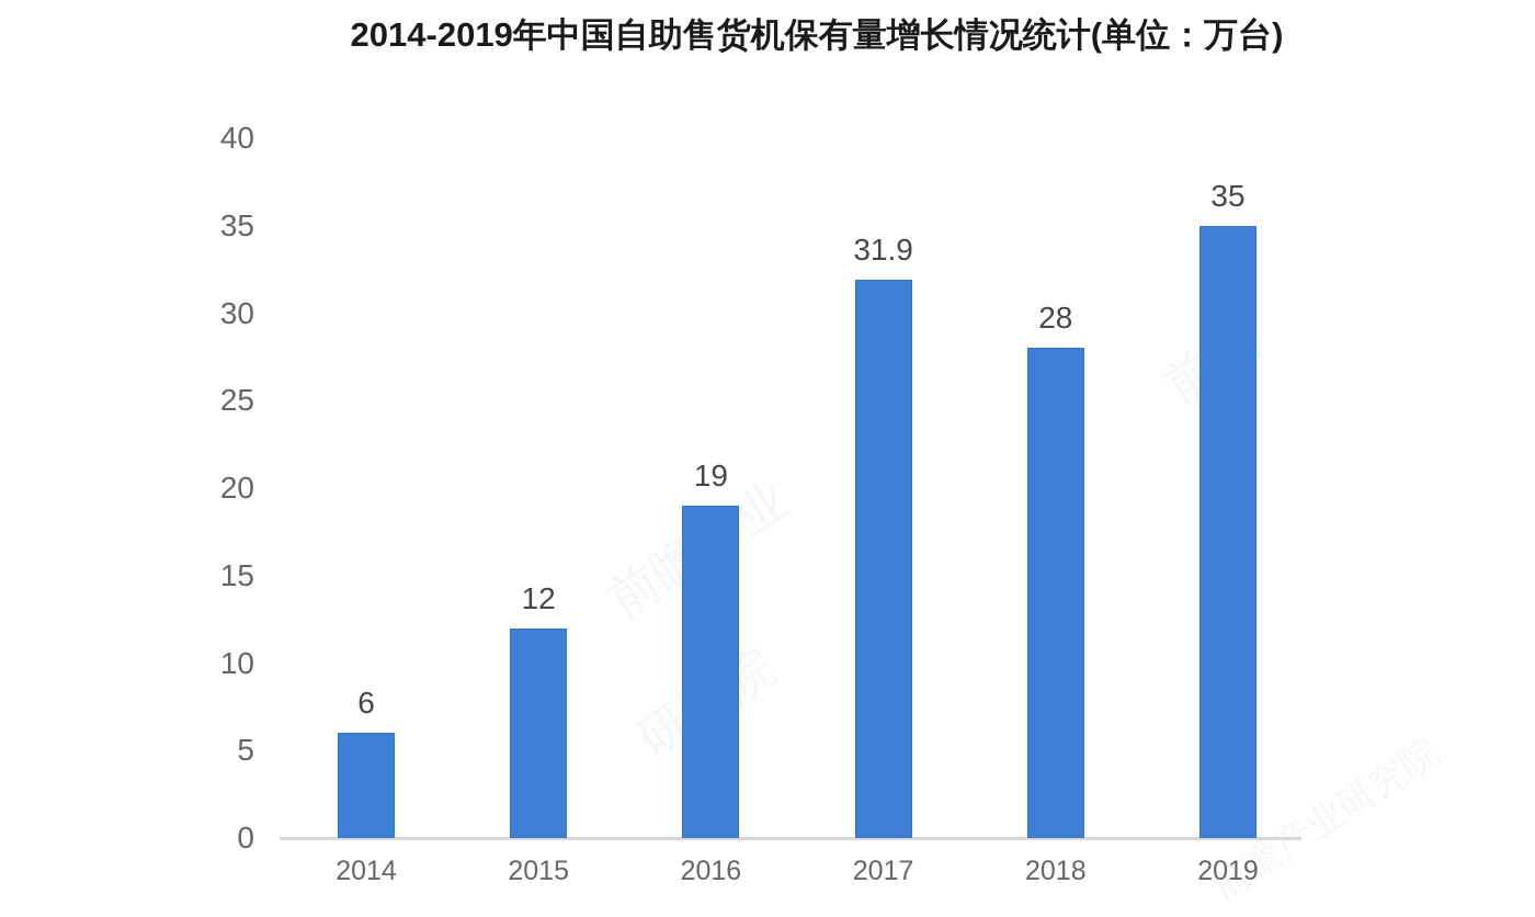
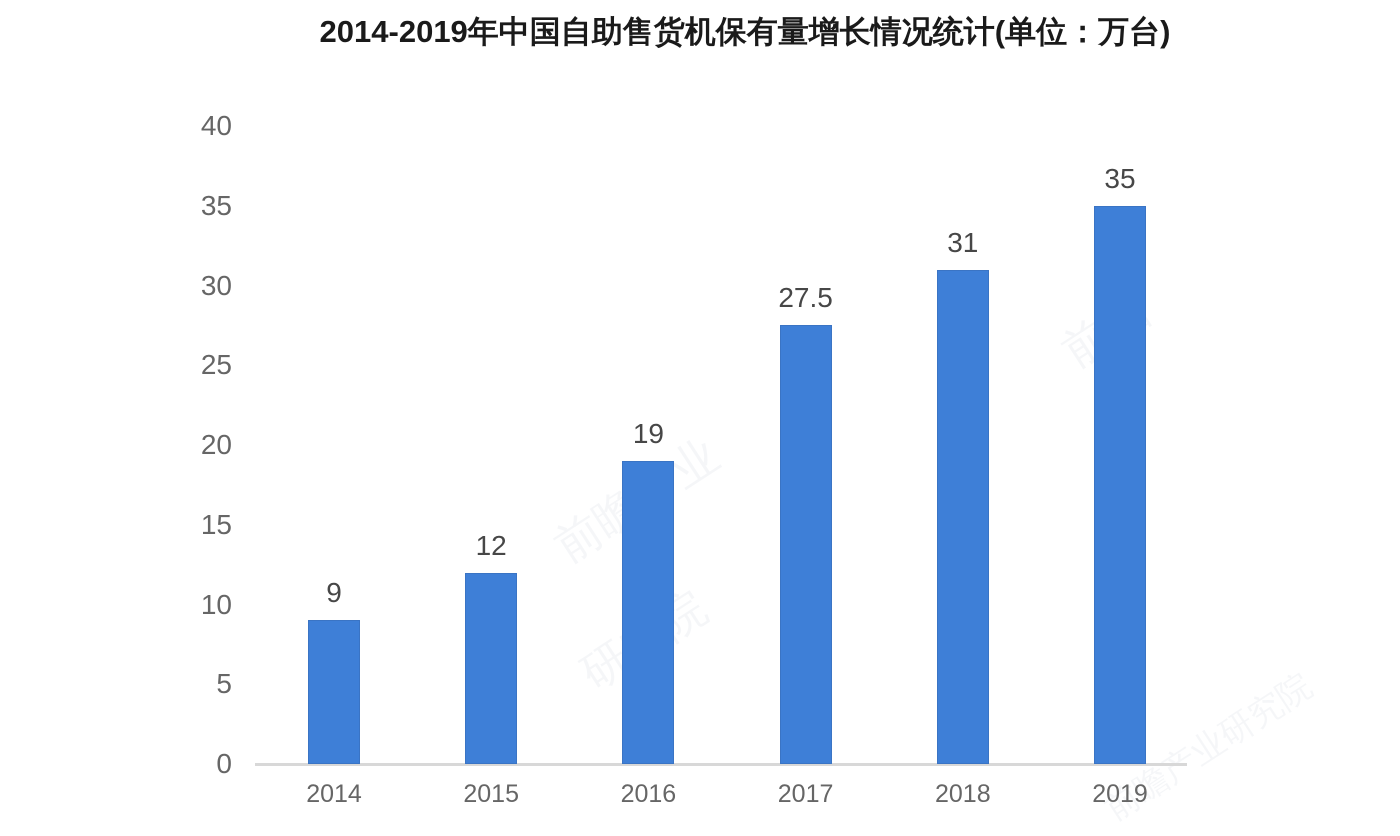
2014: 6 -> 9
2017: 31.9 -> 27.5
2018: 28 -> 31
